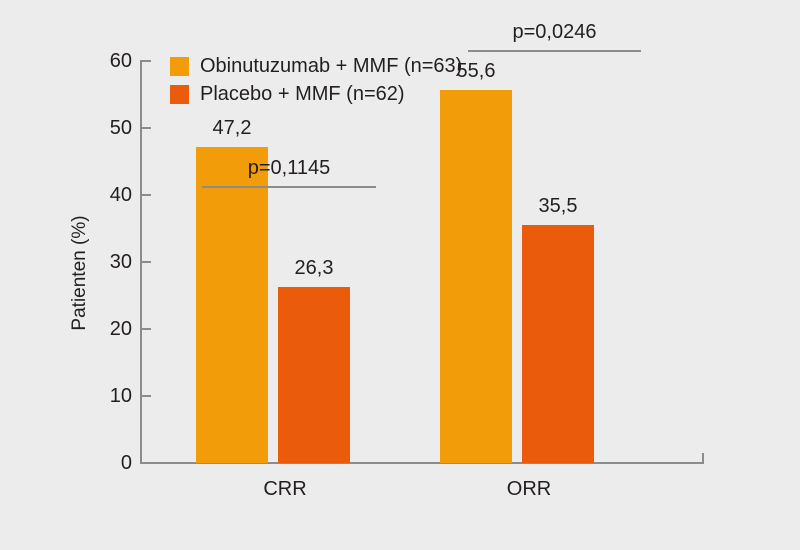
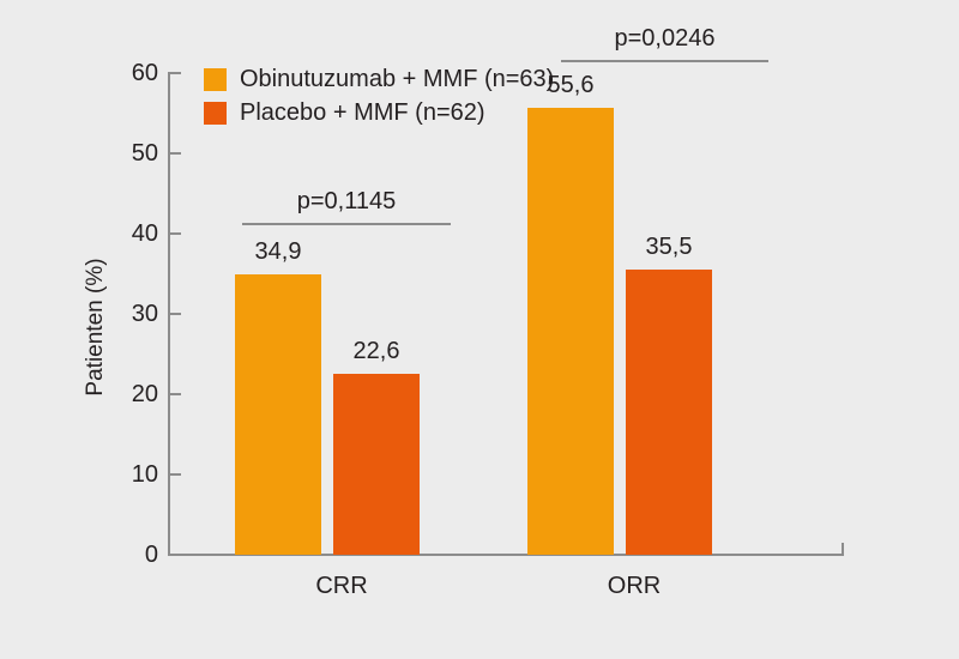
Obinutuzumab + MMF (n=63)/CRR: 47,2 -> 34,9
Placebo + MMF (n=62)/CRR: 26,3 -> 22,6
